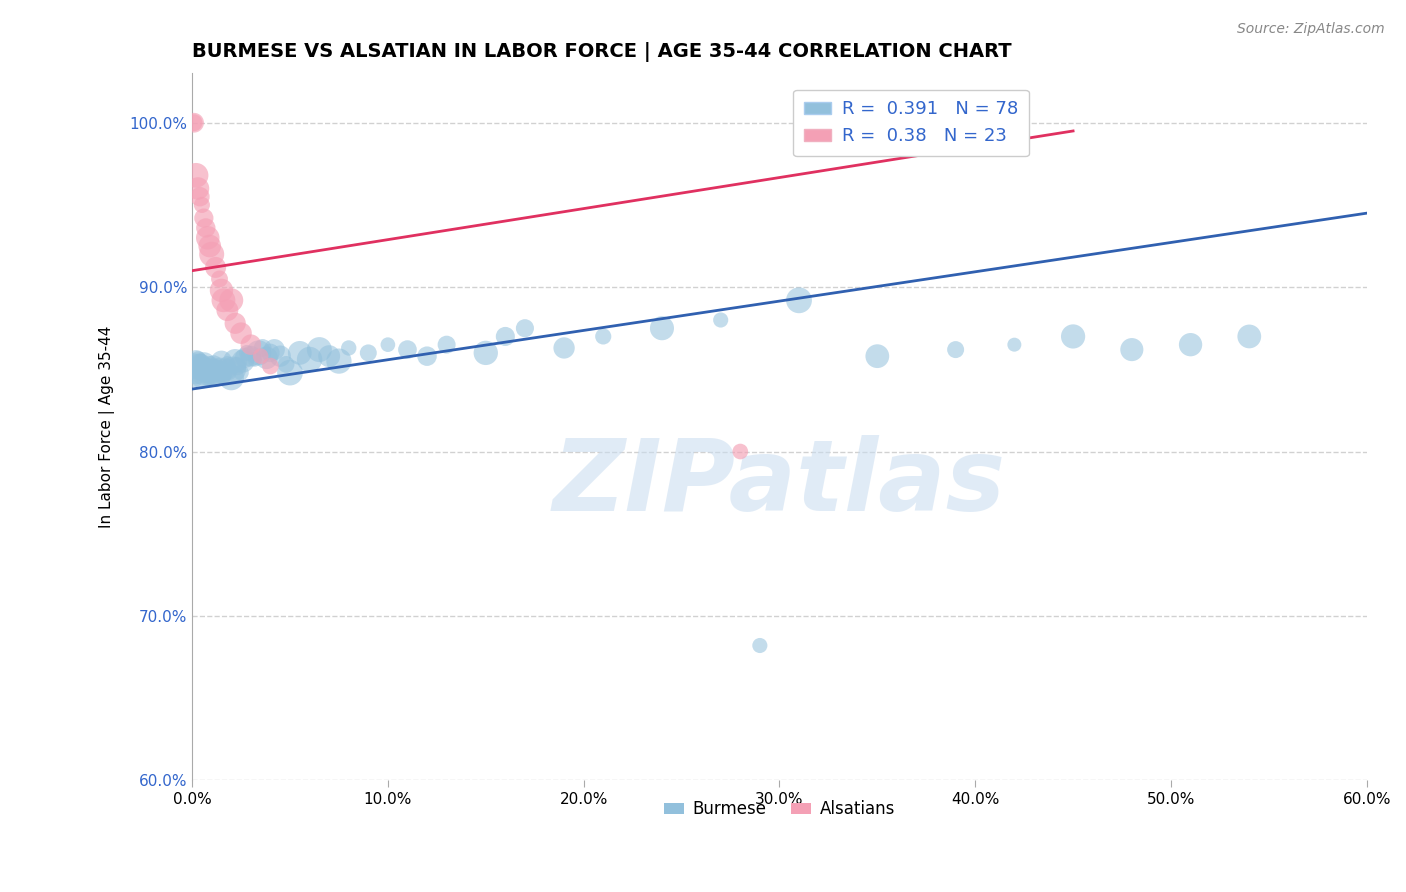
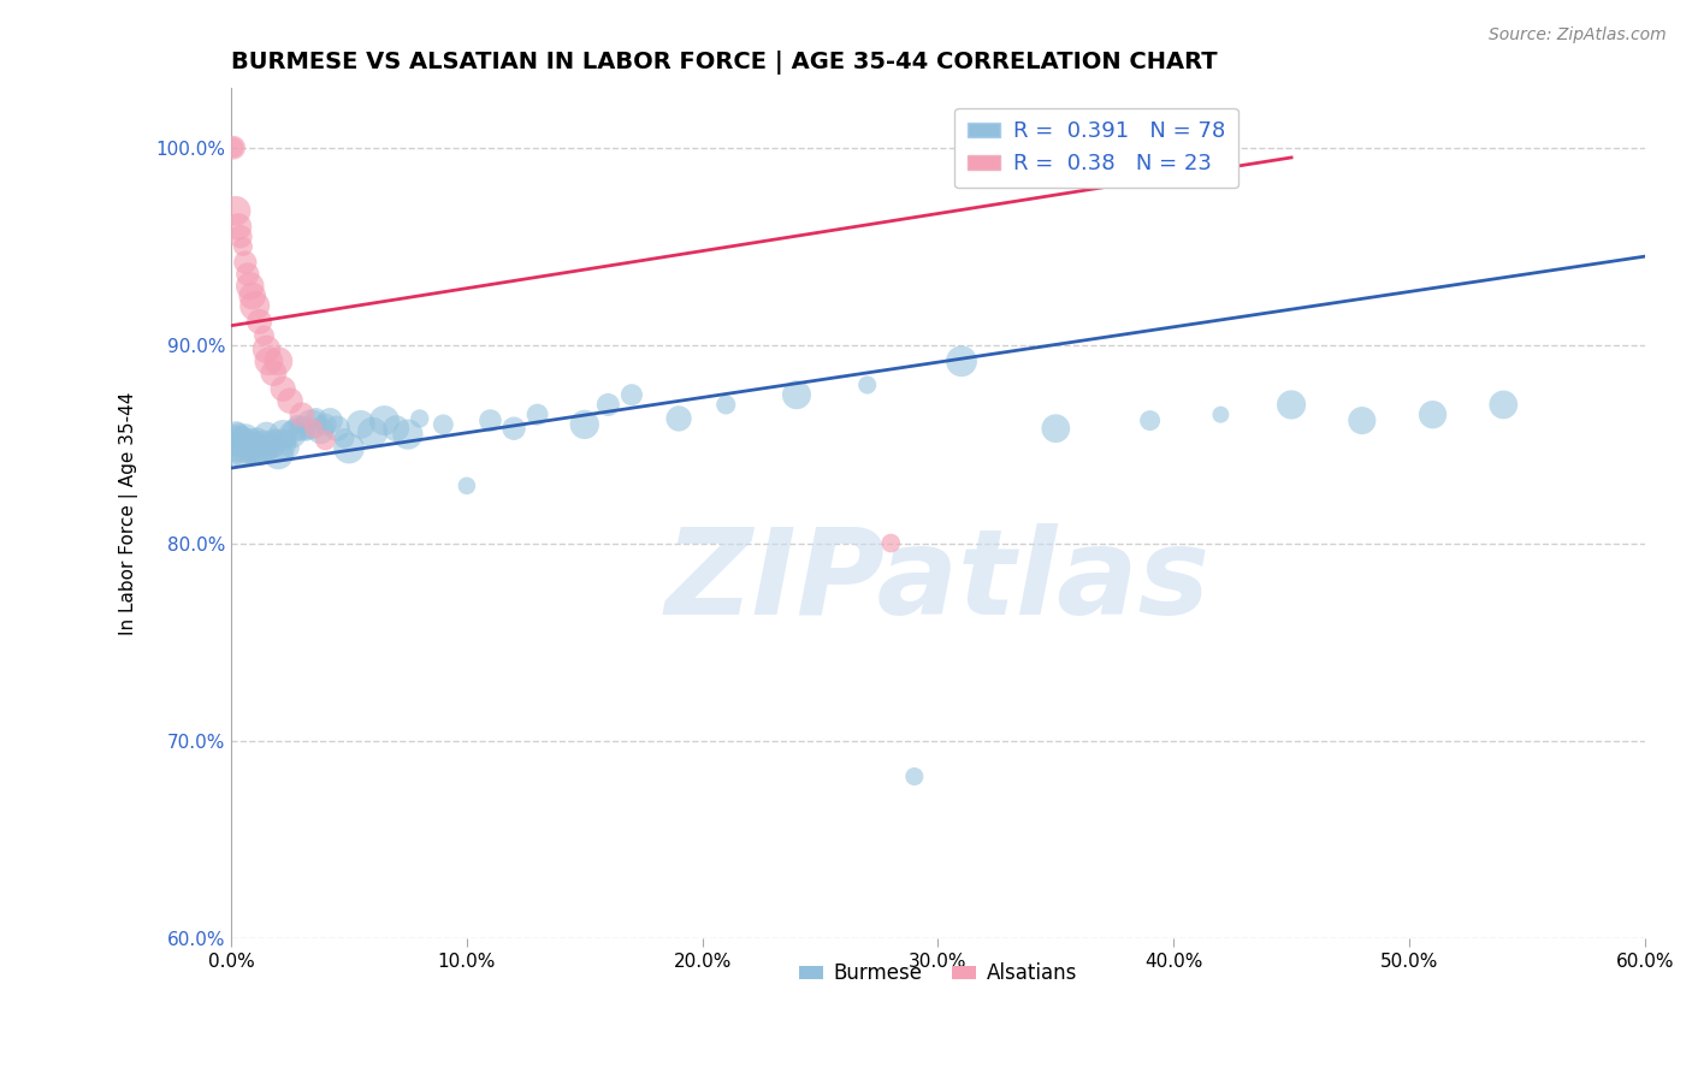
Burmese/10.0%: 86.5% -> 82.9%
